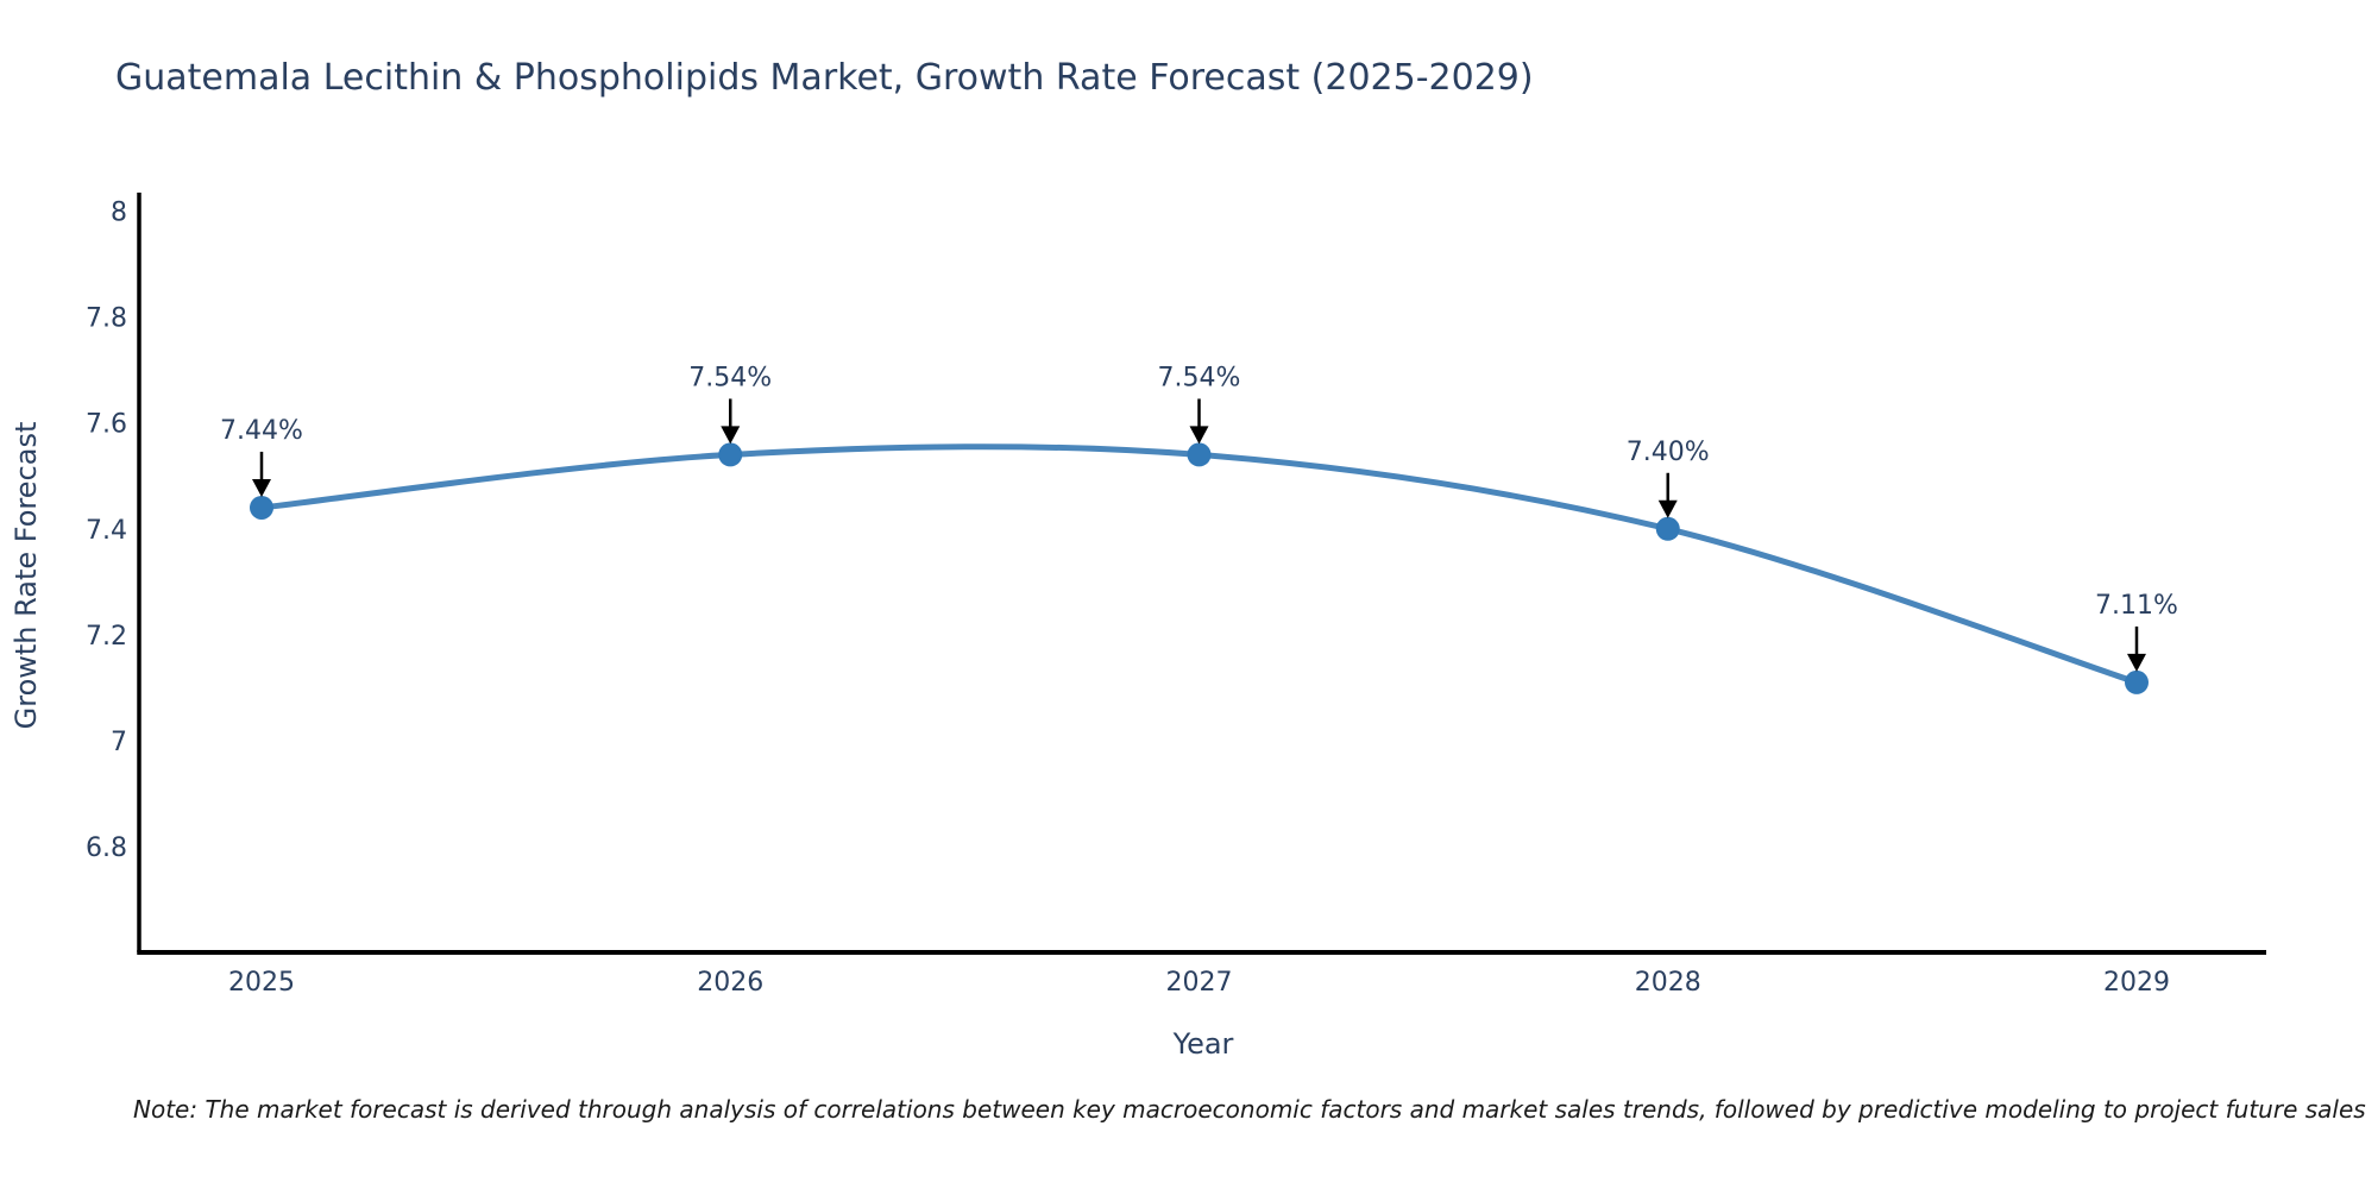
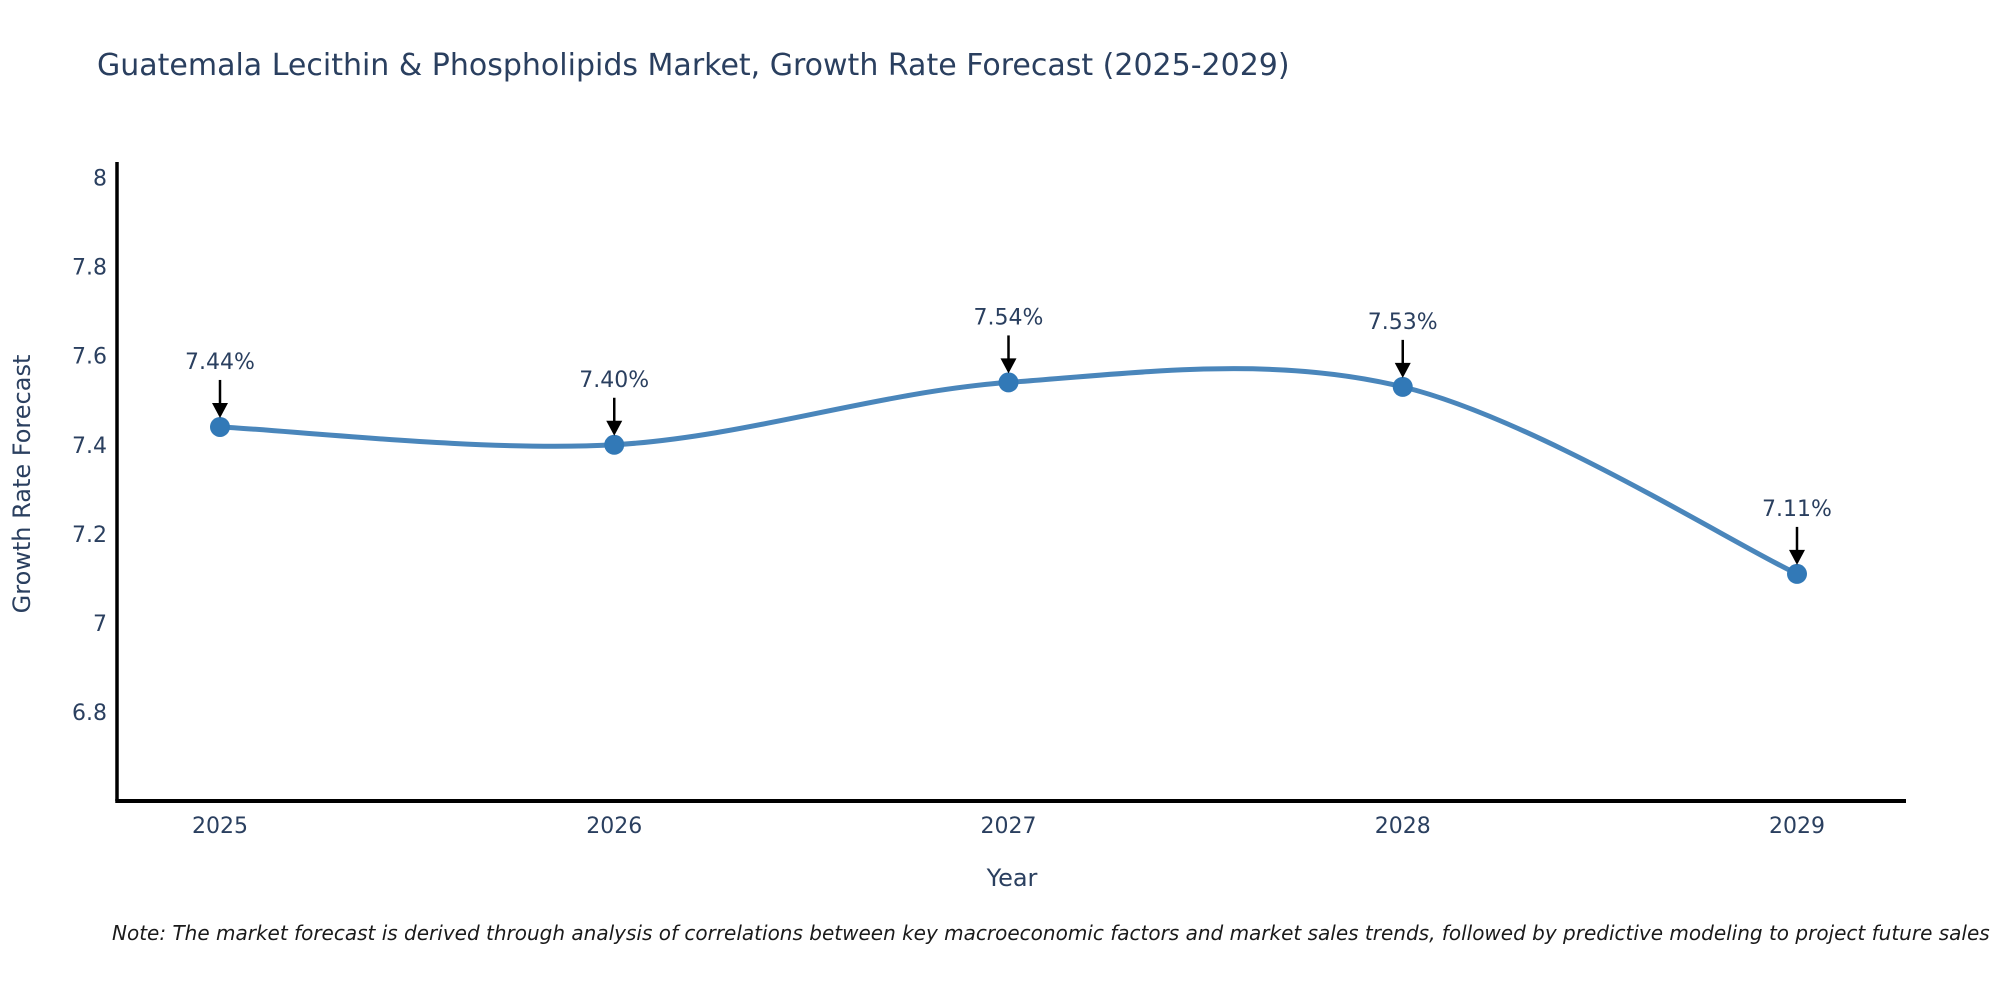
2026: 7.54% -> 7.40%
2028: 7.40% -> 7.53%
